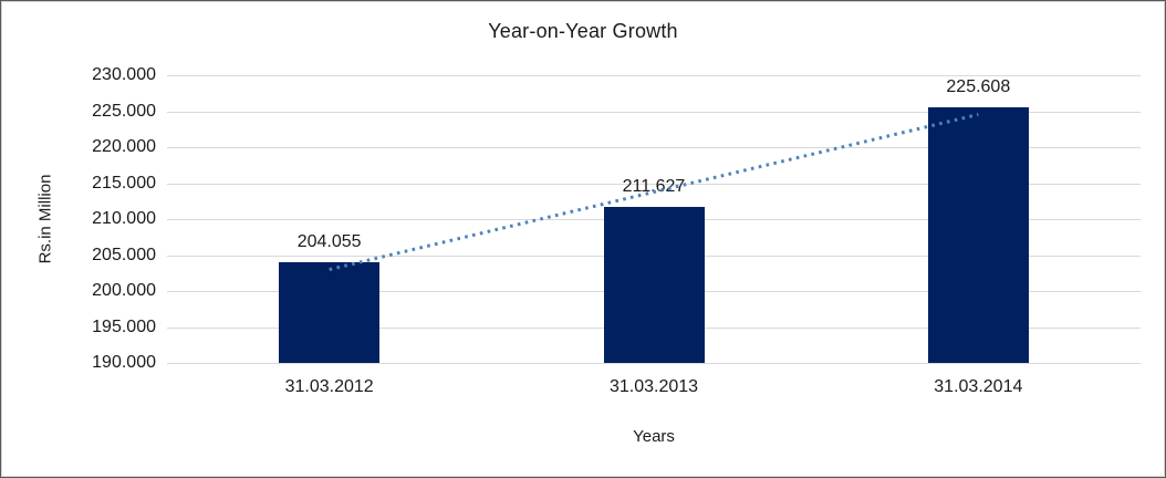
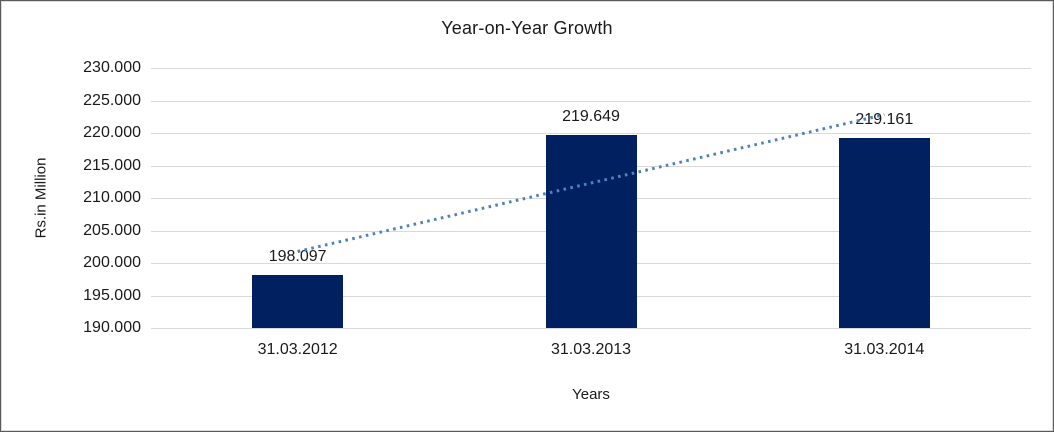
31.03.2012: 204.055 -> 198.097
31.03.2013: 211.627 -> 219.649
31.03.2014: 225.608 -> 219.161
